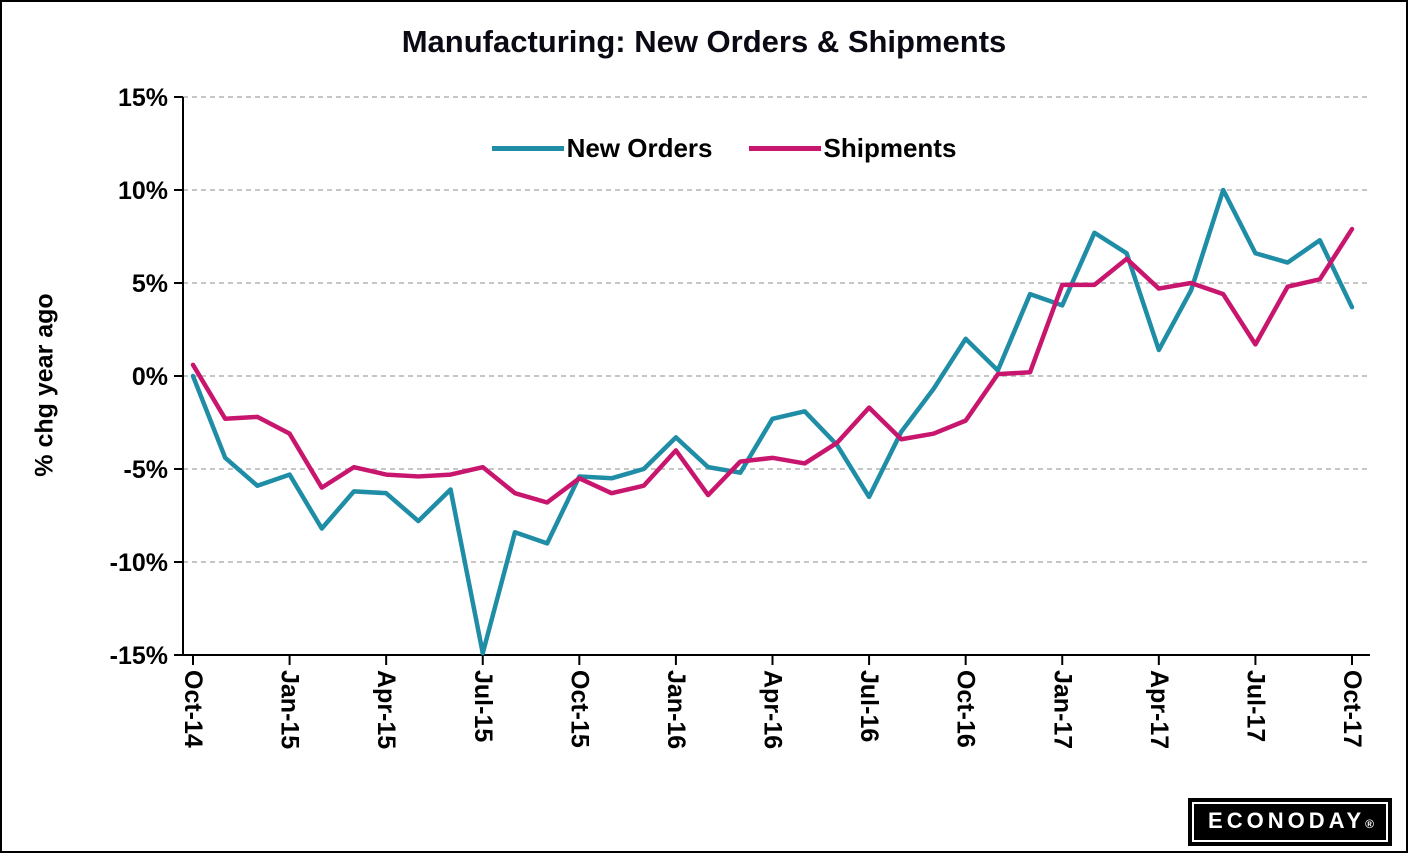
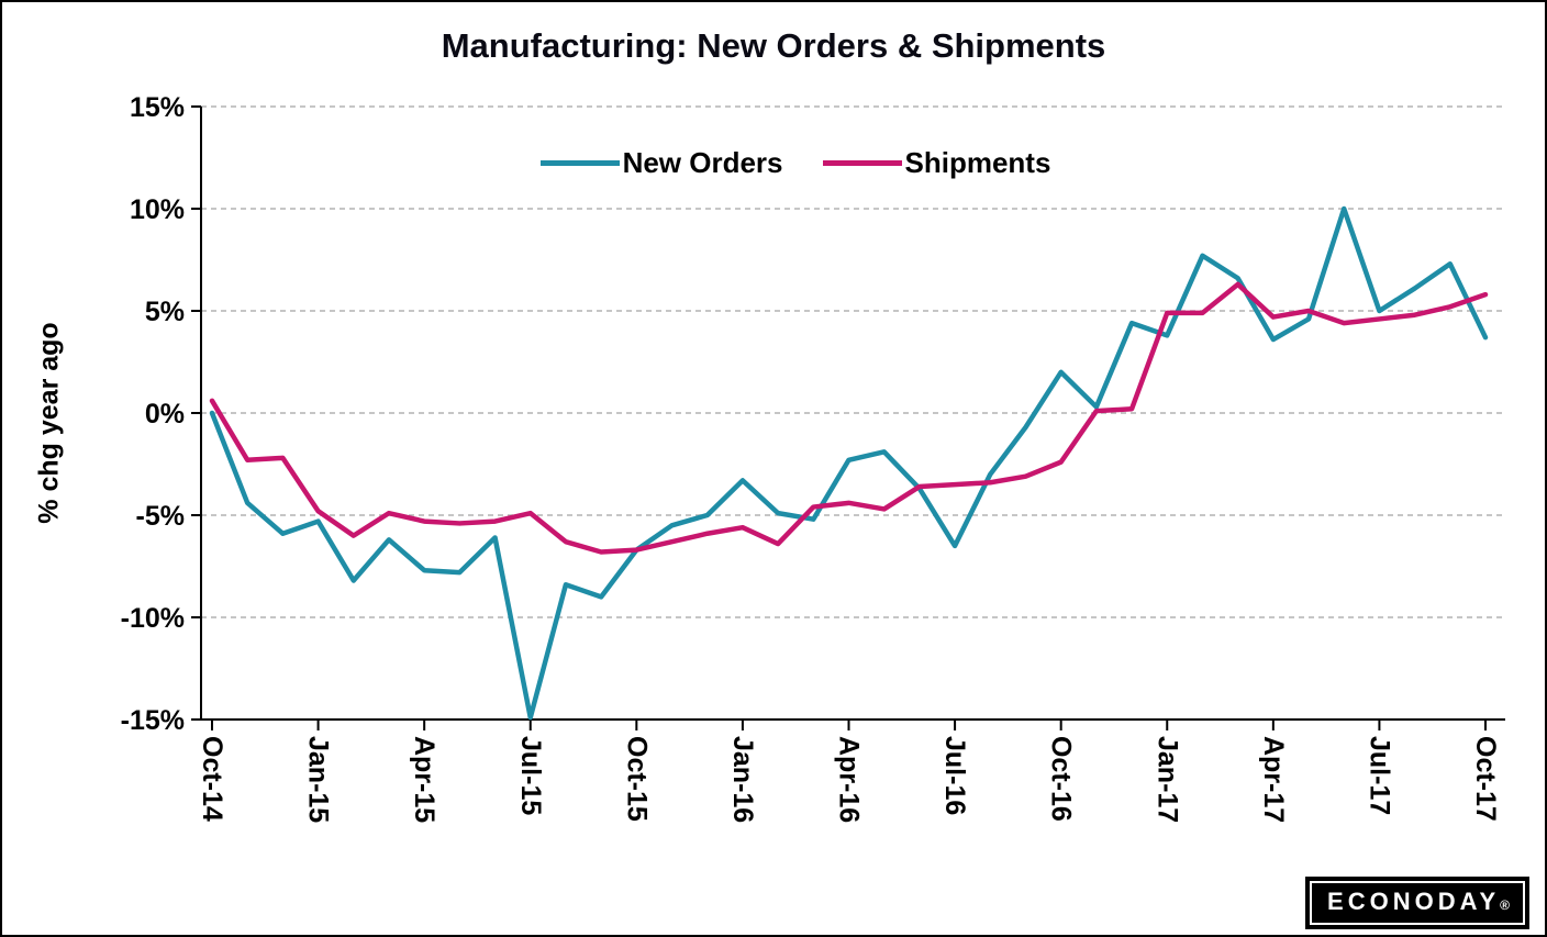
Shipments/Jan-15: -3.1% -> -4.8%
New Orders/Apr-15: -6.3% -> -7.7%
New Orders/Oct-15: -5.4% -> -6.7%
Shipments/Oct-15: -5.5% -> -6.7%
Shipments/Jan-16: -4.0% -> -5.6%
Shipments/Jul-16: -1.7% -> -3.5%
New Orders/Apr-17: 1.4% -> 3.6%
New Orders/Jul-17: 6.6% -> 5.0%
Shipments/Jul-17: 1.7% -> 4.6%
Shipments/Oct-17: 7.9% -> 5.8%
